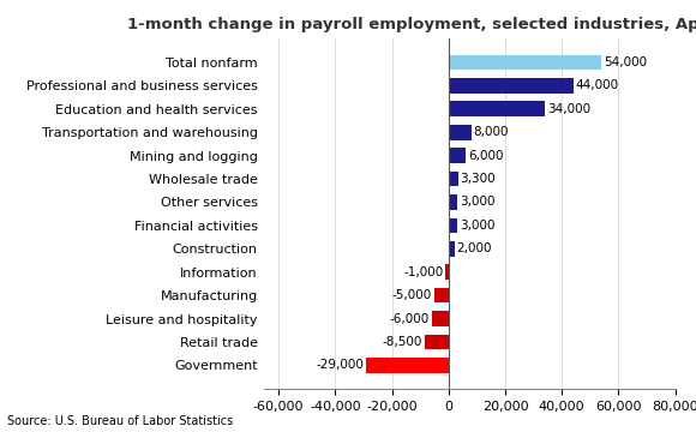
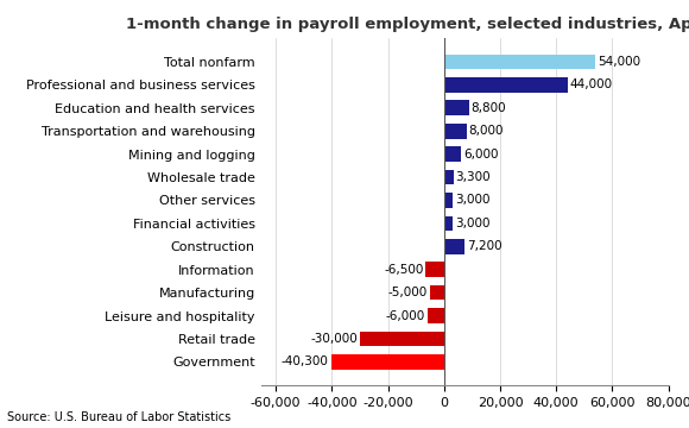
Education and health services: 34,000 -> 8,800
Construction: 2,000 -> 7,200
Information: -1,000 -> -6,500
Retail trade: -8,500 -> -30,000
Government: -29,000 -> -40,300
